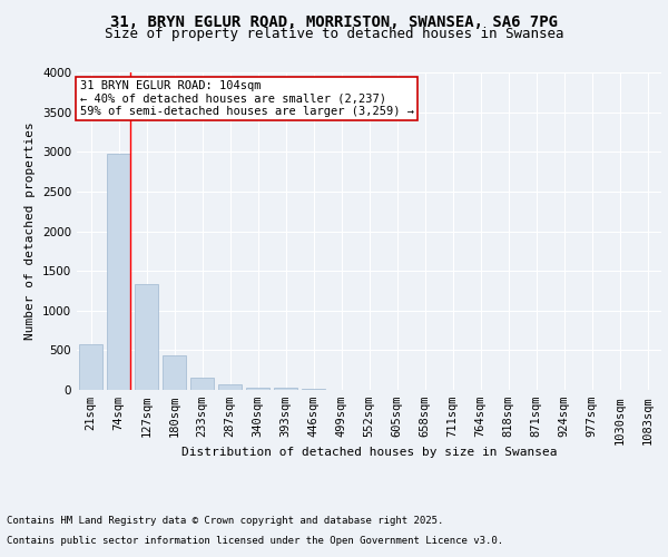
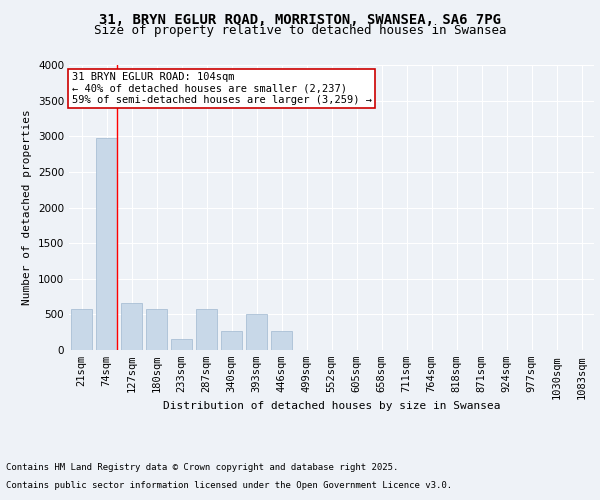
127sqm: 1340 -> 660
180sqm: 430 -> 580
287sqm: 60 -> 580
340sqm: 40 -> 260
393sqm: 40 -> 500
446sqm: 10 -> 260
